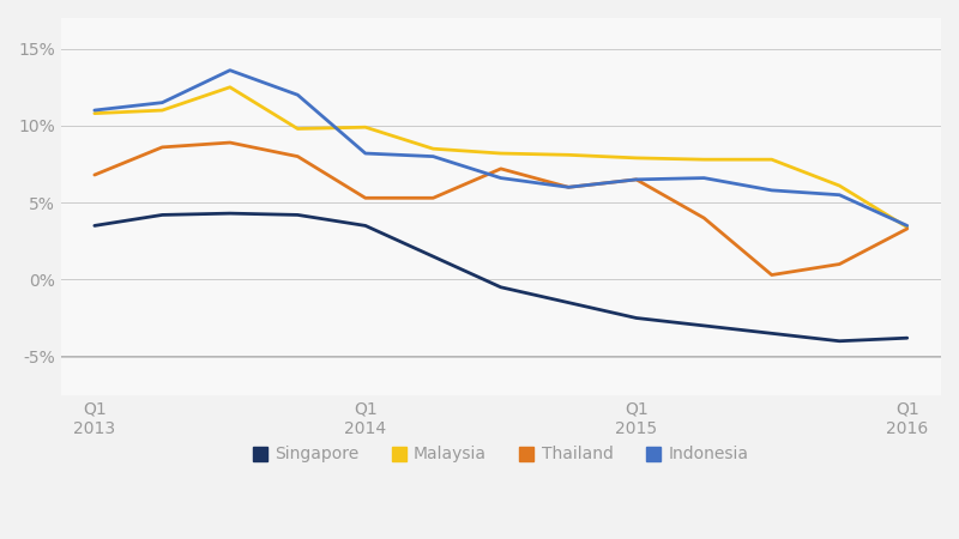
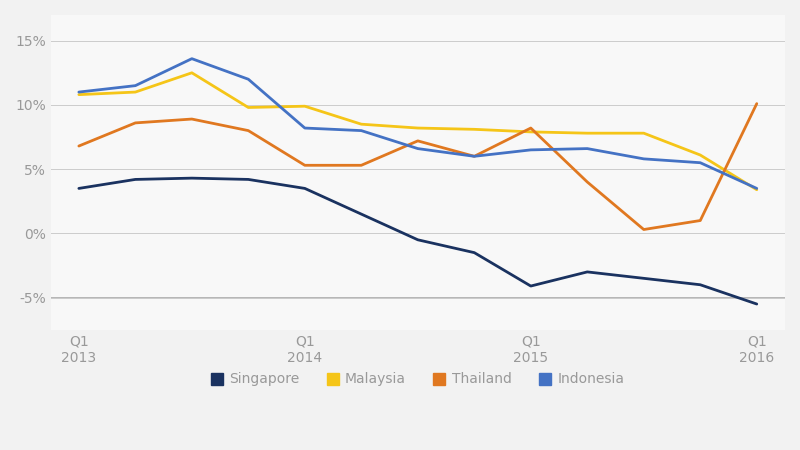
Singapore/Q1 2015: -2.5% -> -4.1%
Thailand/Q1 2015: 6.5% -> 8.2%
Singapore/Q1 2016: -3.8% -> -5.5%
Thailand/Q1 2016: 3.3% -> 10.1%
